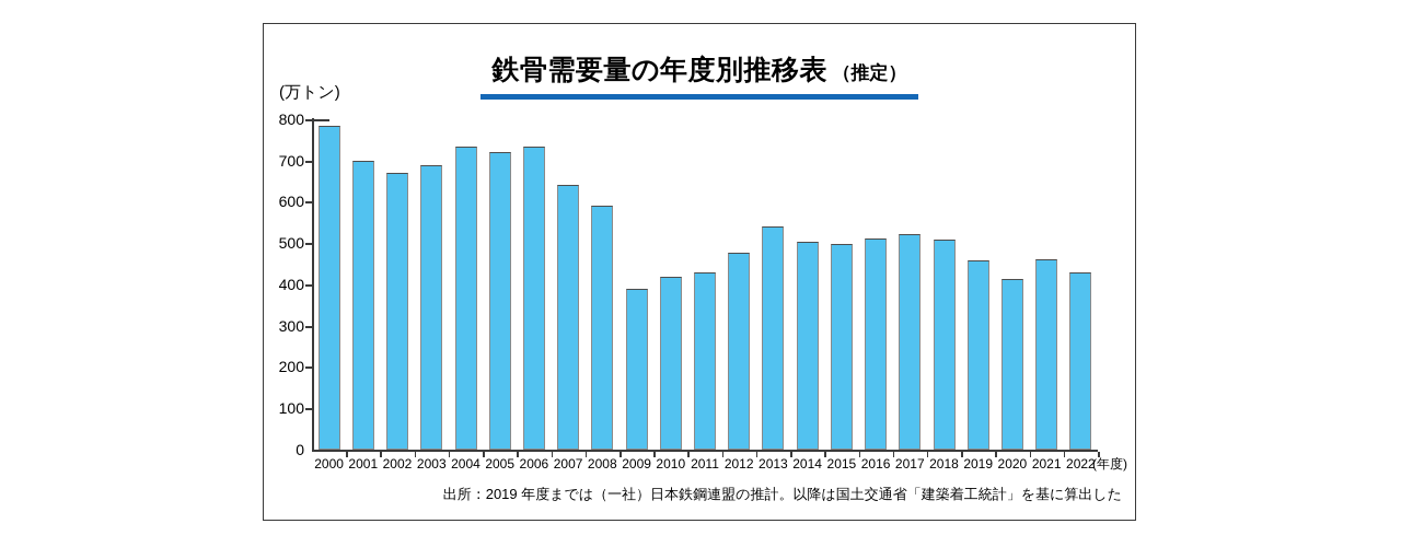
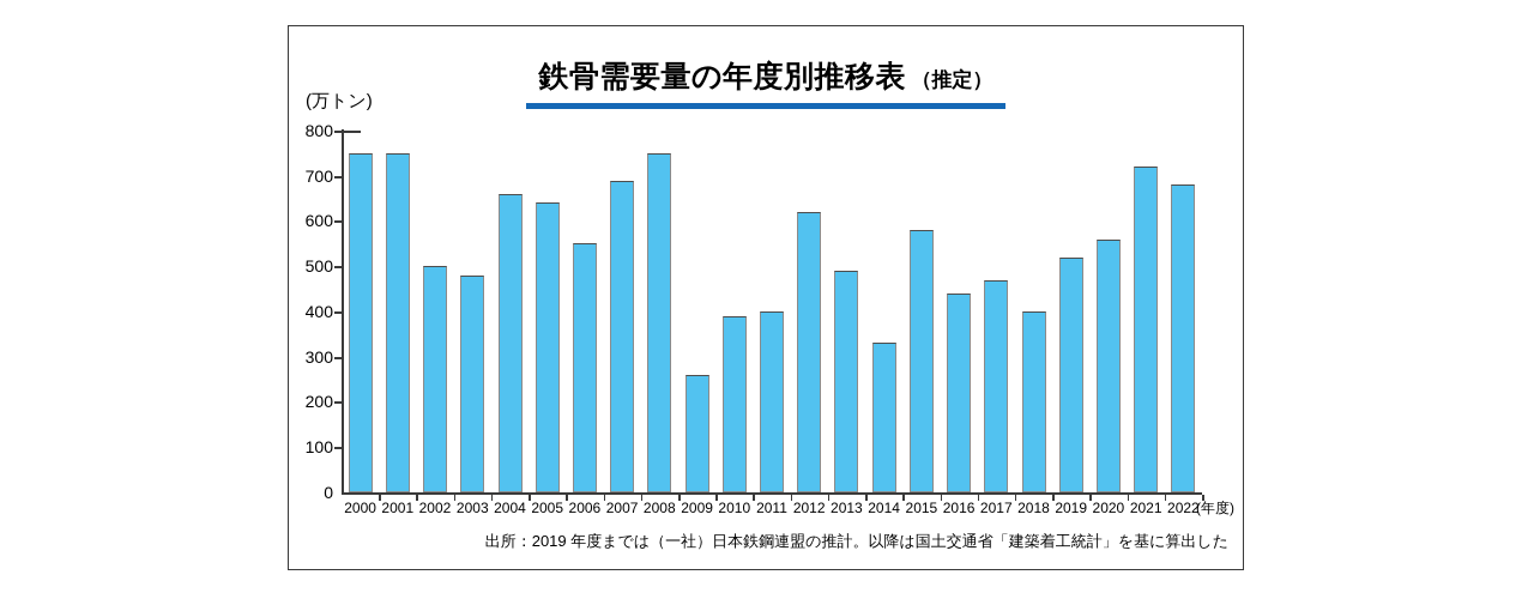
2000: 780 -> 750
2001: 700 -> 750
2002: 670 -> 500
2003: 690 -> 480
2004: 740 -> 660
2005: 720 -> 640
2006: 740 -> 550
2007: 640 -> 690
2008: 590 -> 750
2009: 390 -> 260
2010: 420 -> 390
2011: 430 -> 400
2012: 480 -> 620
2013: 540 -> 490
2014: 500 -> 330
2015: 500 -> 580
2016: 510 -> 440
2017: 520 -> 470
2018: 510 -> 400
2019: 460 -> 520
2020: 410 -> 560
2021: 460 -> 720
2022: 430 -> 680
